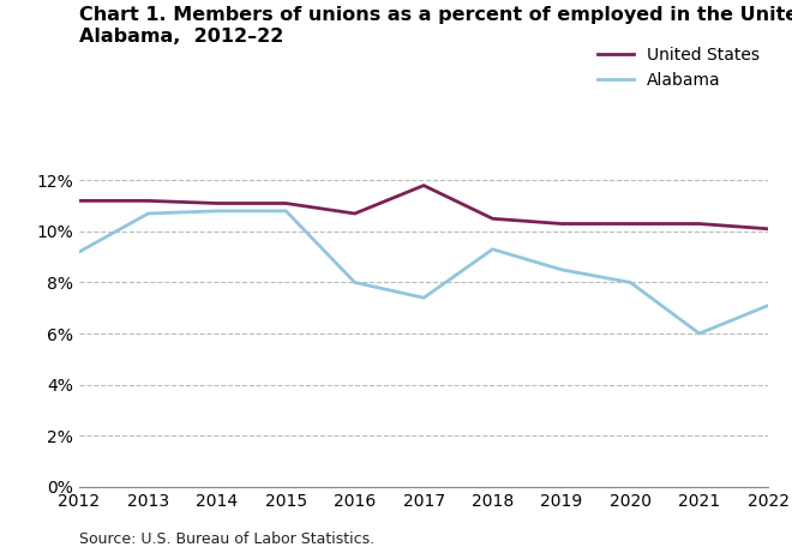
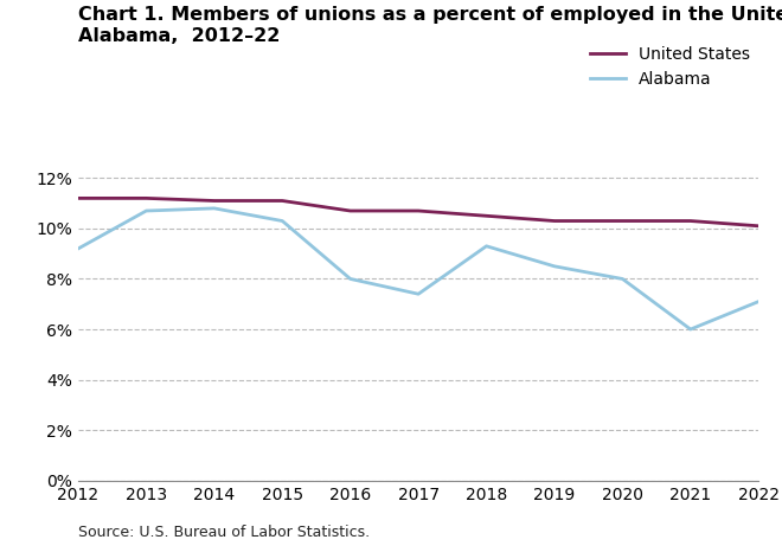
Alabama/2015: 10.8% -> 10.3%
United States/2017: 11.8% -> 10.7%
